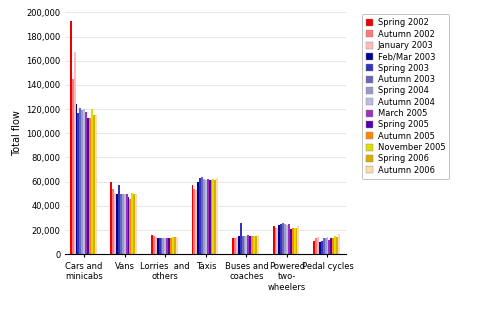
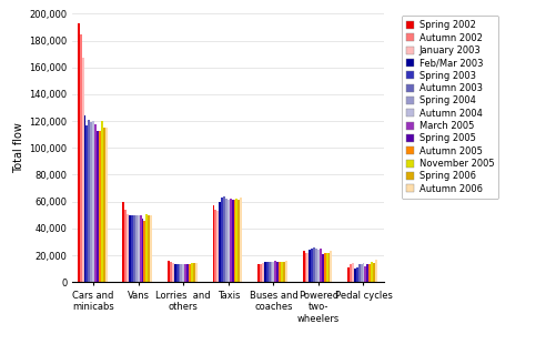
Autumn 2002/Cars and minicabs: 145,000 -> 185,000
Spring 2003/Vans: 57,000 -> 50,000
Spring 2003/Buses and coaches: 26,000 -> 15,000
